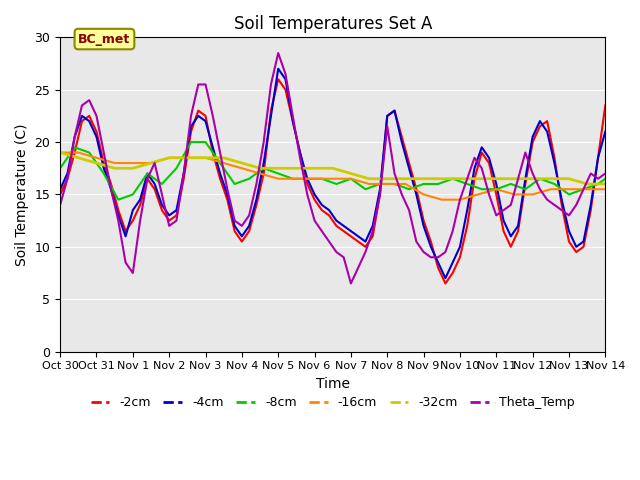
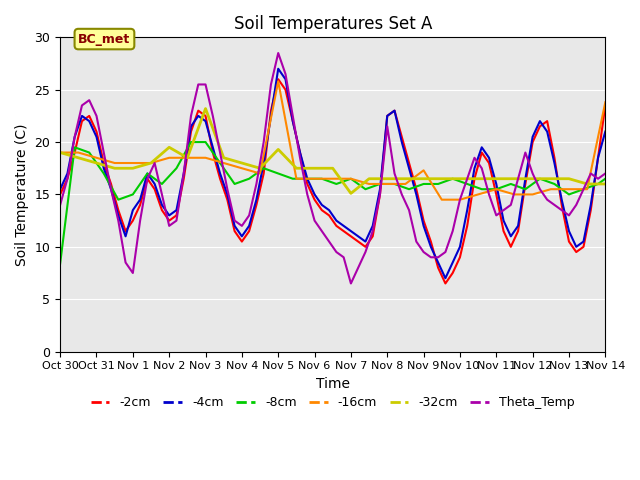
-8cm/Oct 30: 17.5 -> 8.4
-32cm/Nov 2: 18.5 -> 19.5
-32cm/Nov 3: 18.5 -> 23.2
-16cm/Nov 5: 16.5 -> 25.8
-32cm/Nov 5: 17.5 -> 19.3
-32cm/Nov 7: 17.0 -> 15.1
-16cm/Nov 9: 15.0 -> 17.3
-16cm/Nov 14: 15.5 -> 23.8
